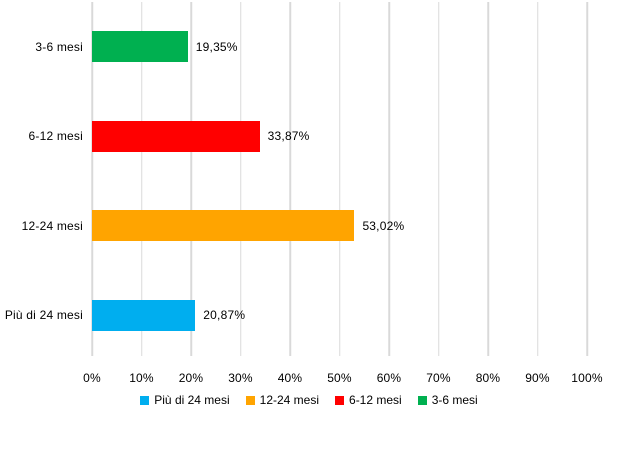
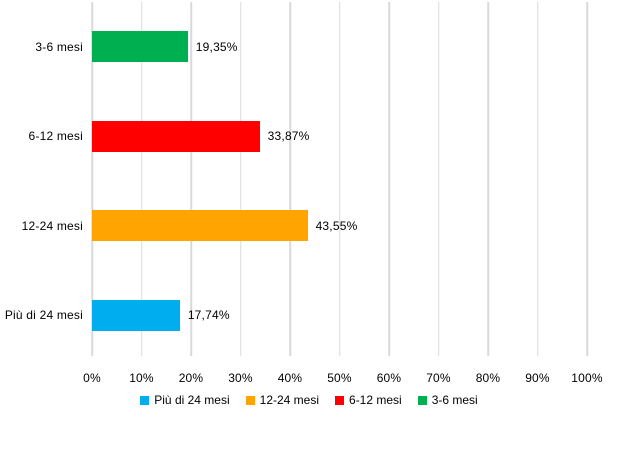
12-24 mesi: 53,02% -> 43,55%
Più di 24 mesi: 20,87% -> 17,74%
